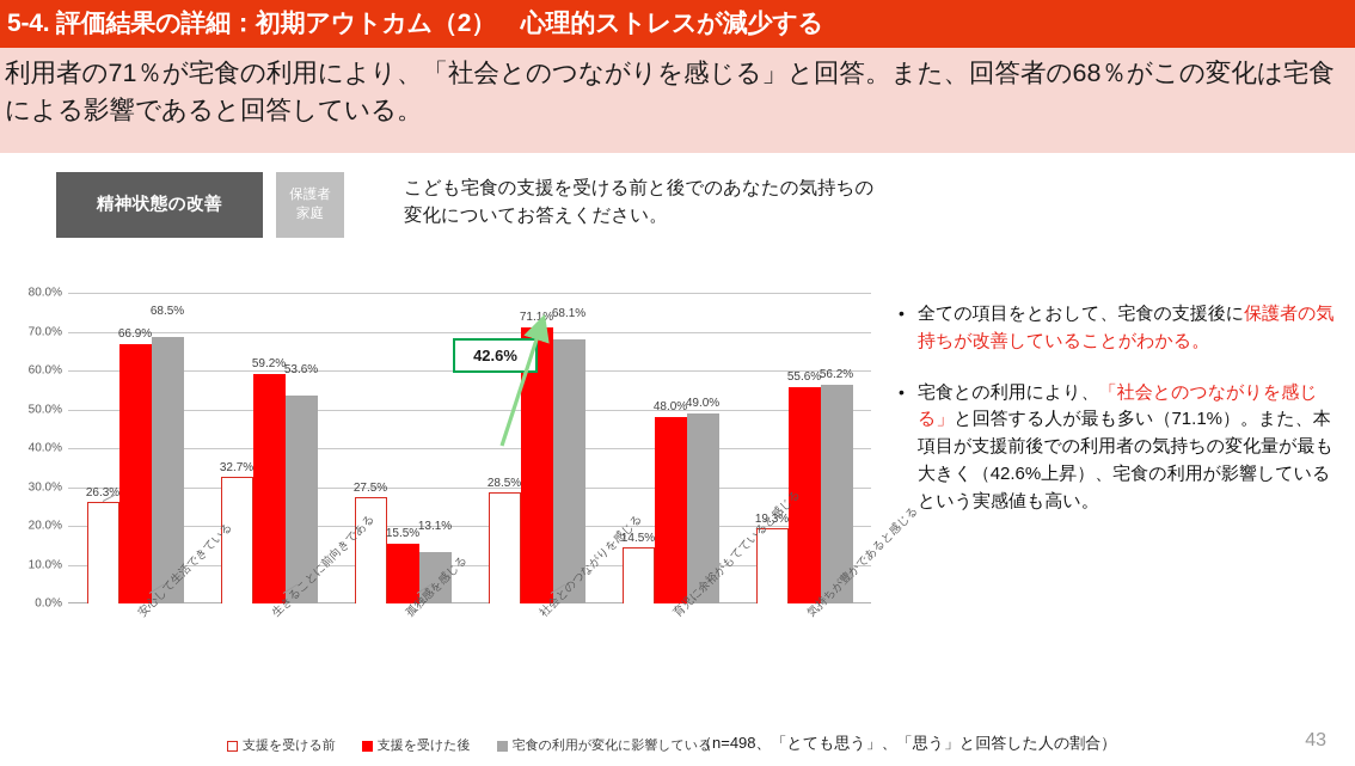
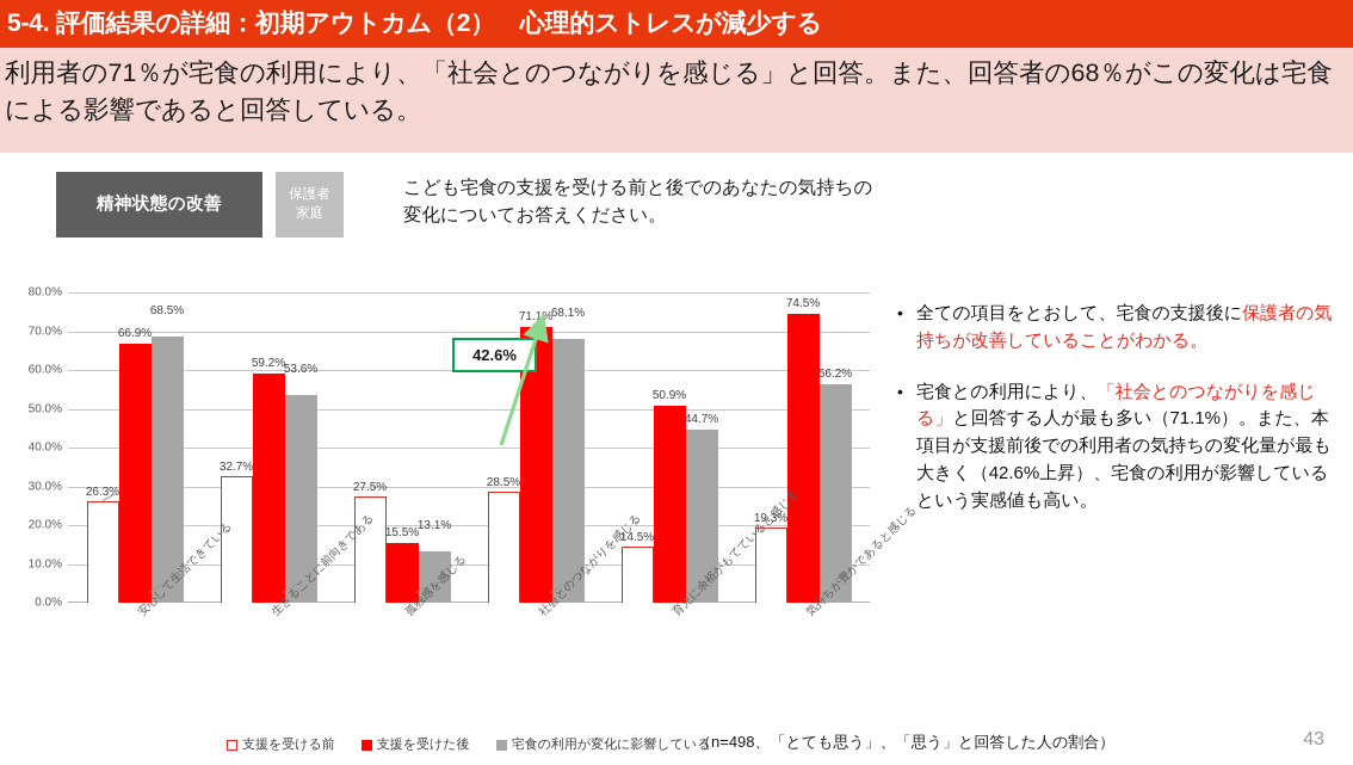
支援を受けた後/育児に余裕がもてていると感じる: 48.0% -> 50.9%
宅食の利用が変化に影響している/育児に余裕がもてていると感じる: 49.0% -> 44.7%
支援を受けた後/気持ちが豊かであると感じる: 55.6% -> 74.5%
